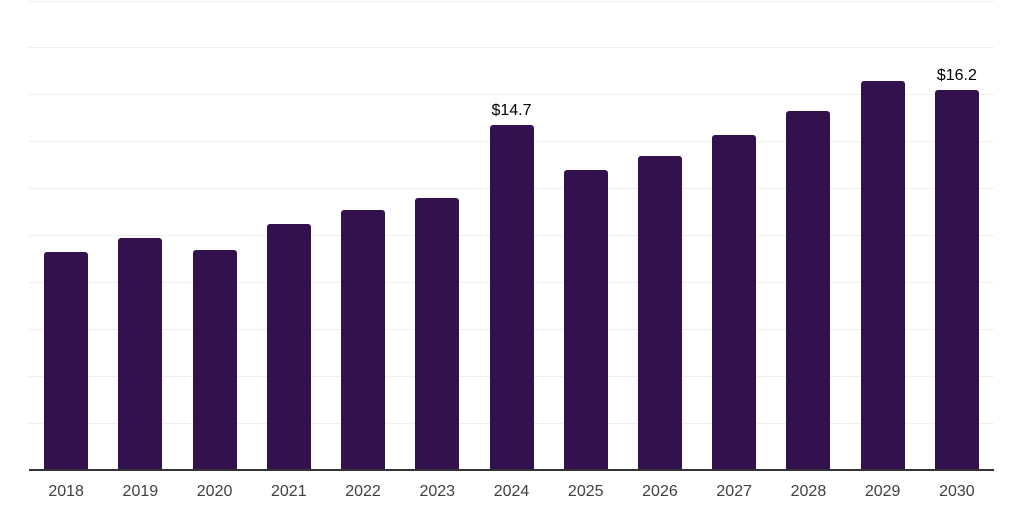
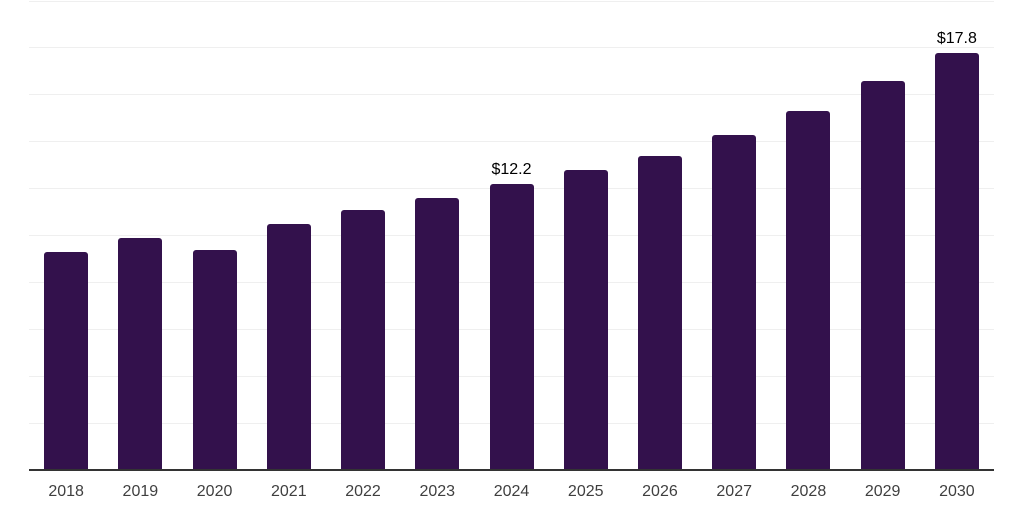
2024: $14.7 -> $12.2
2030: $16.2 -> $17.8
